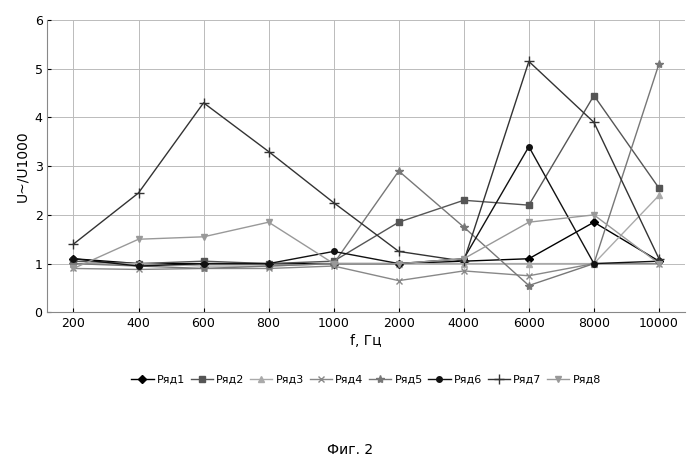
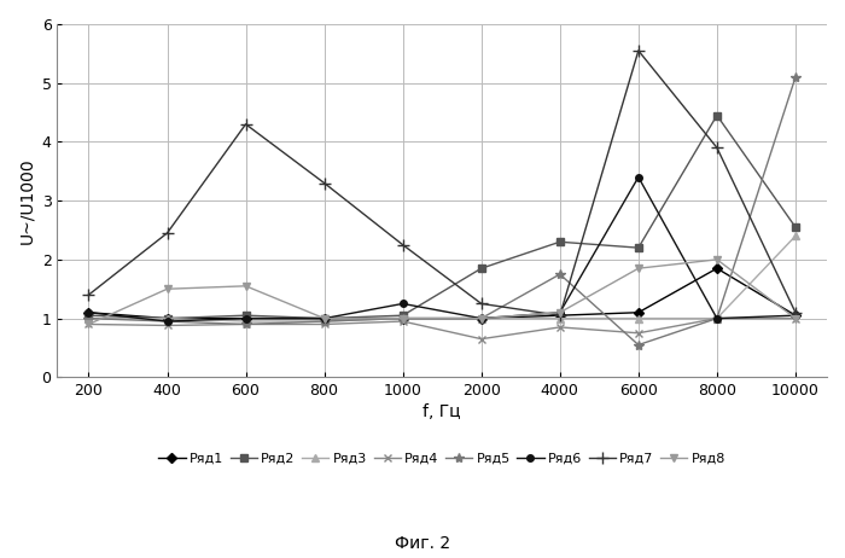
Ряд8/800: 1.85 -> 1.00
Ряд5/2000: 2.90 -> 1.00
Ряд7/6000: 5.15 -> 5.55
